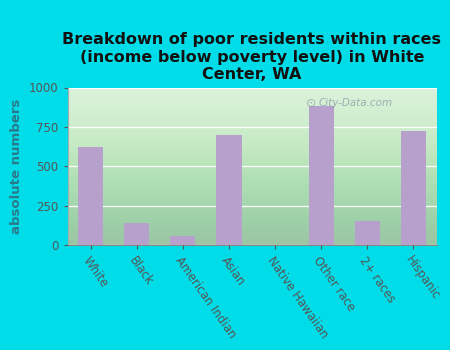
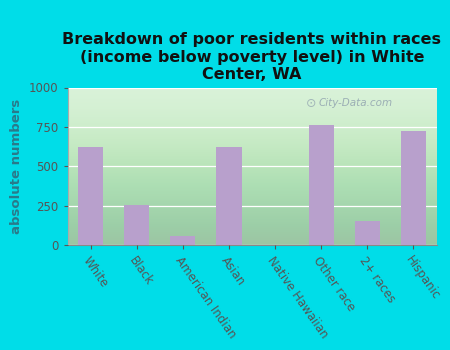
Black: 140 -> 260
Asian: 700 -> 620
Other race: 880 -> 760
